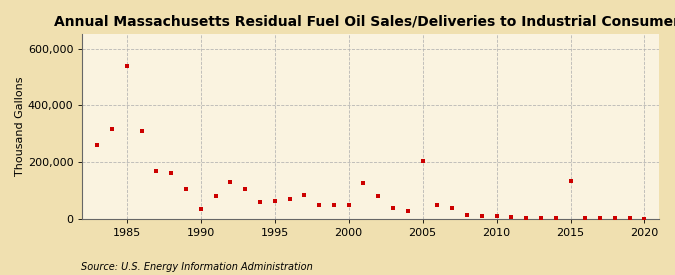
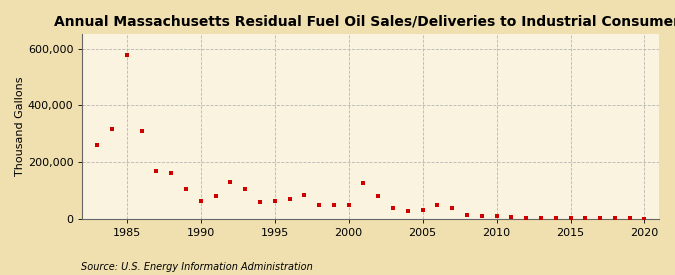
1985: 540,000 -> 578,000
1990: 35,000 -> 62,000
2005: 205,000 -> 32,000
2015: 135,000 -> 4,000
